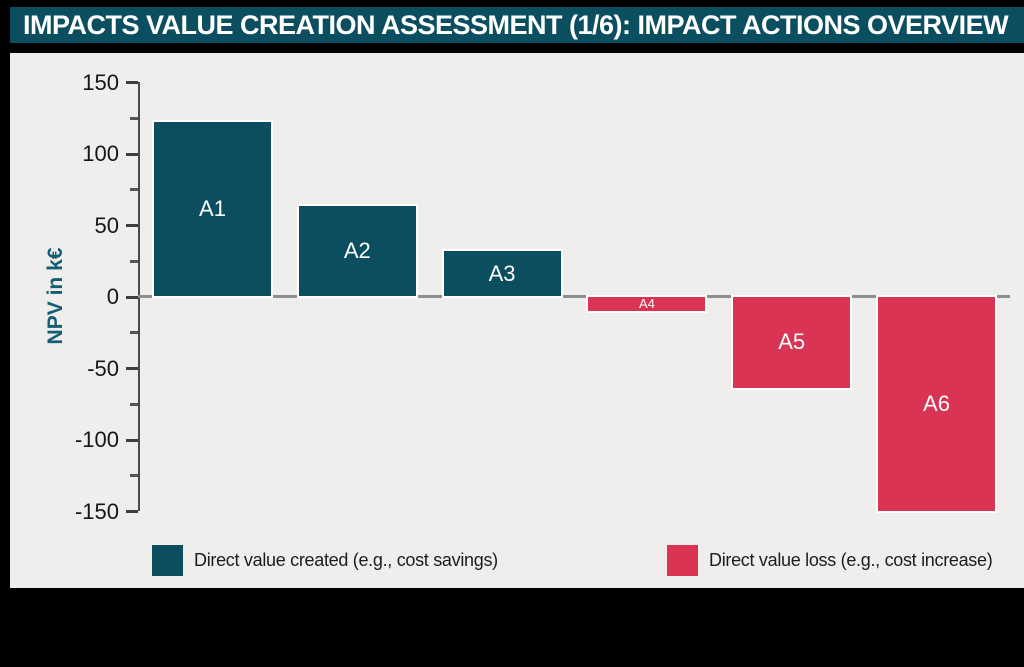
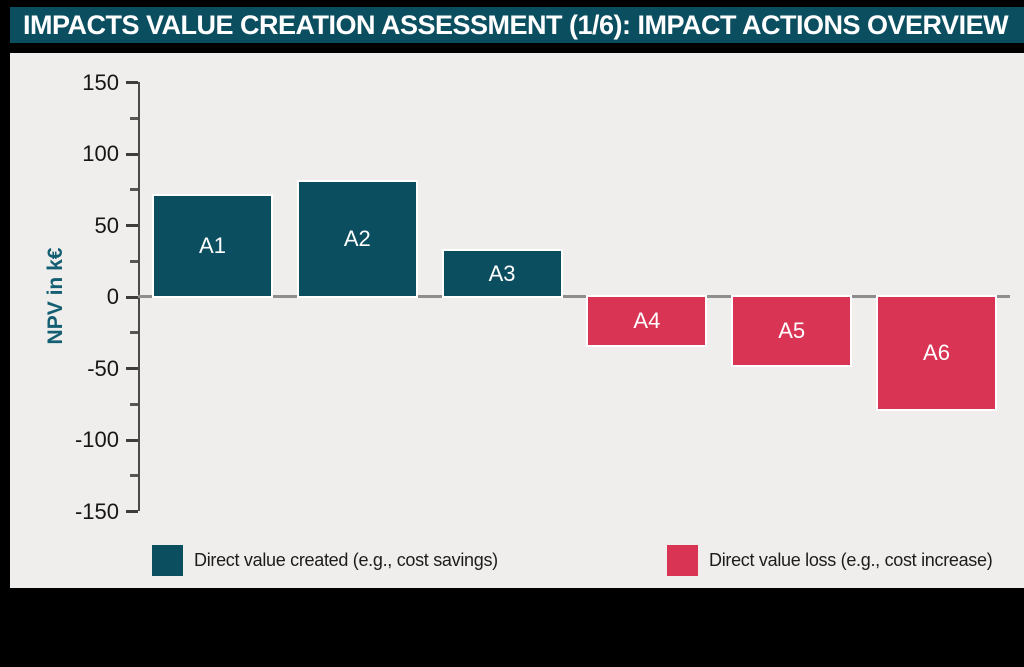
A1: 122 -> 70
A2: 63 -> 80
A4: -10 -> -34
A5: -64 -> -48
A6: -150 -> -79
